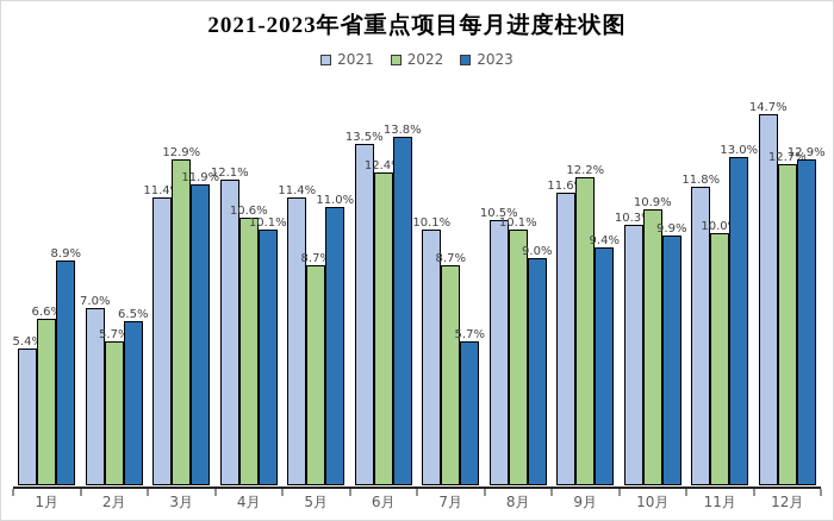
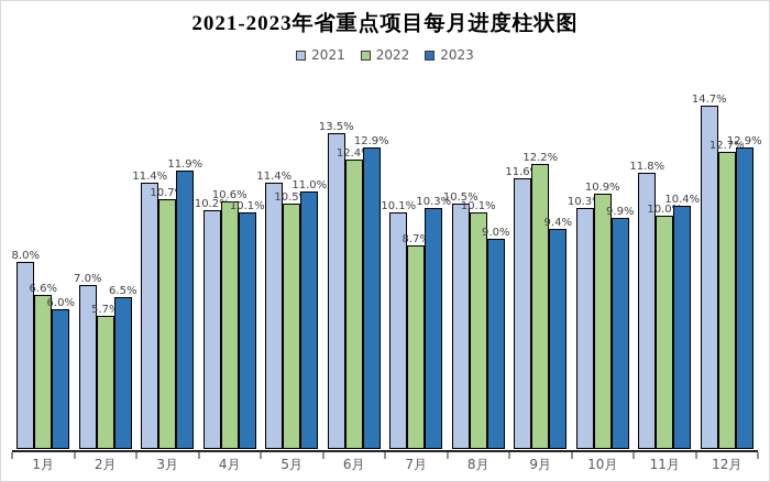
2021/1月: 5.4% -> 8.0%
2023/1月: 8.9% -> 6.0%
2022/3月: 12.9% -> 10.7%
2021/4月: 12.1% -> 10.2%
2022/5月: 8.7% -> 10.5%
2023/6月: 13.8% -> 12.9%
2023/7月: 5.7% -> 10.3%
2023/11月: 13.0% -> 10.4%
